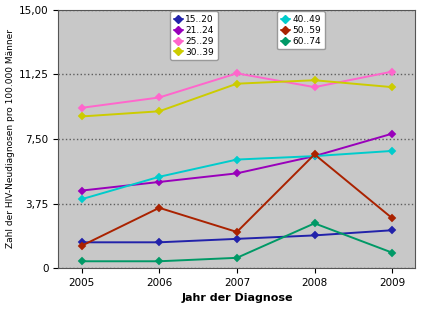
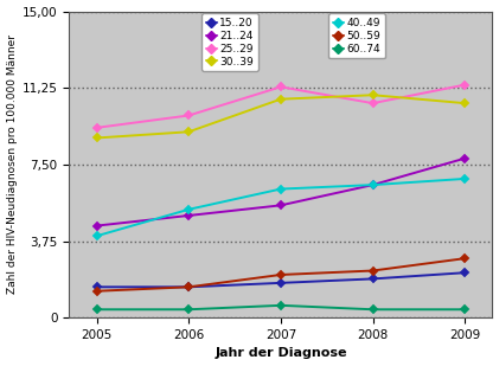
50..59/2006: 3,5 -> 1,5
50..59/2008: 6,6 -> 2,3
60..74/2008: 2,6 -> 0,4
60..74/2009: 0,9 -> 0,4
